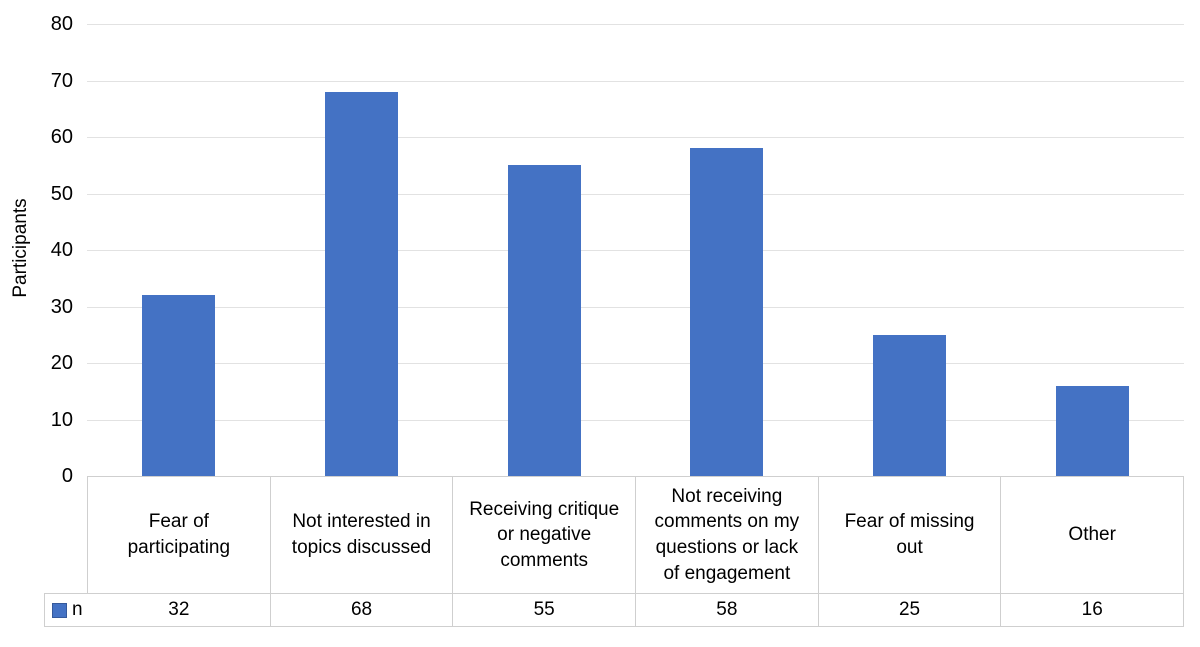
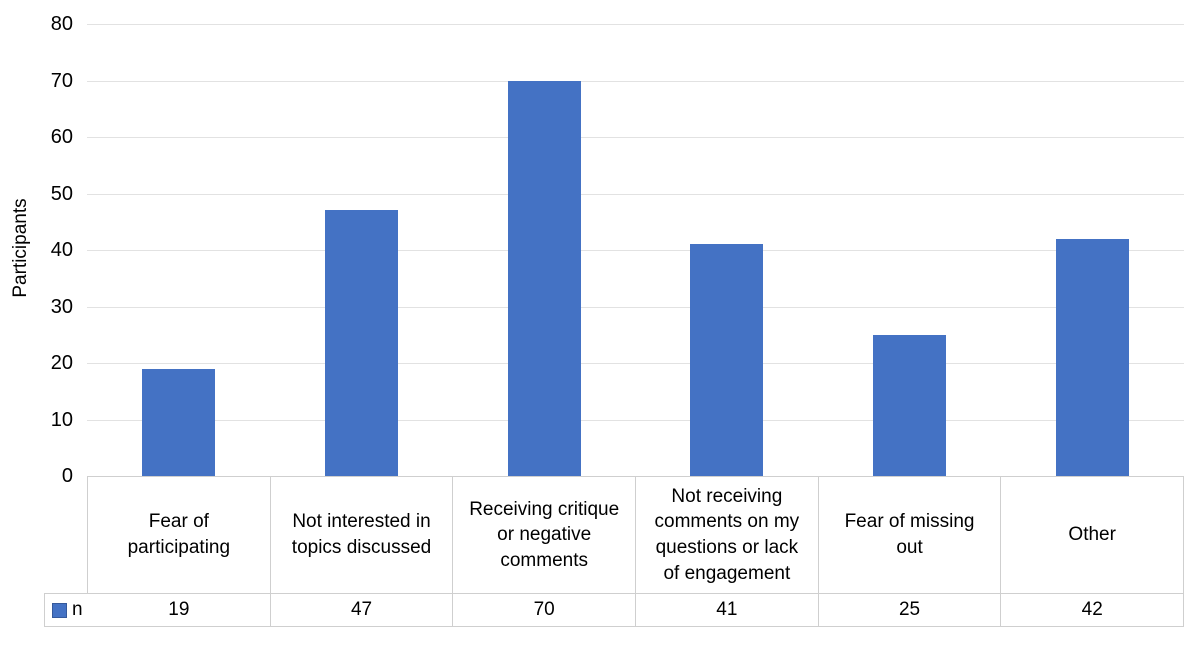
Fear of participating: 32 -> 19
Not interested in topics discussed: 68 -> 47
Receiving critique or negative comments: 55 -> 70
Not receiving comments on my questions or lack of engagement: 58 -> 41
Other: 16 -> 42
